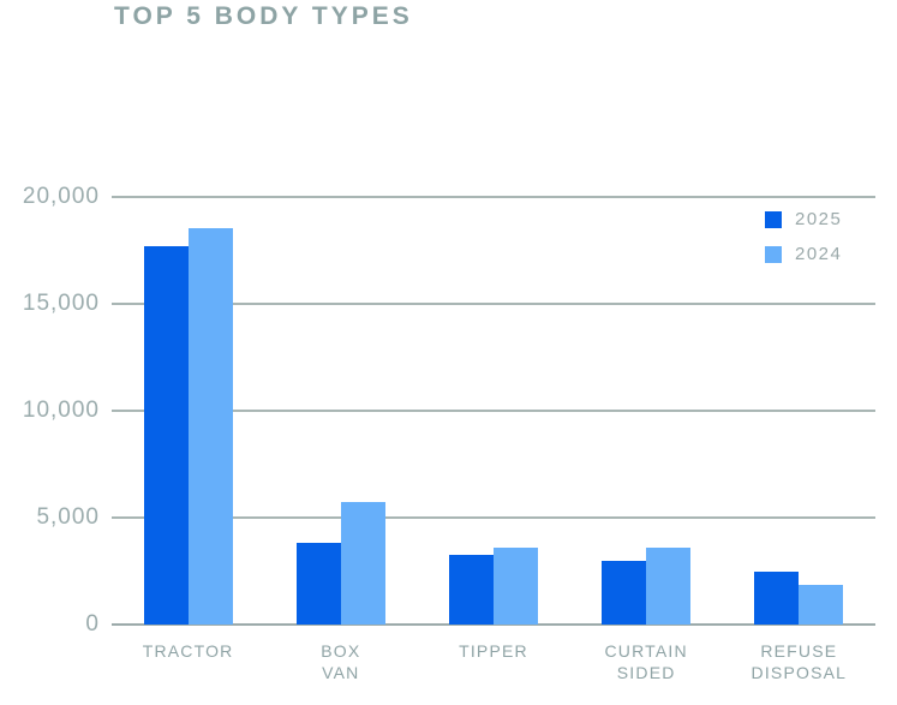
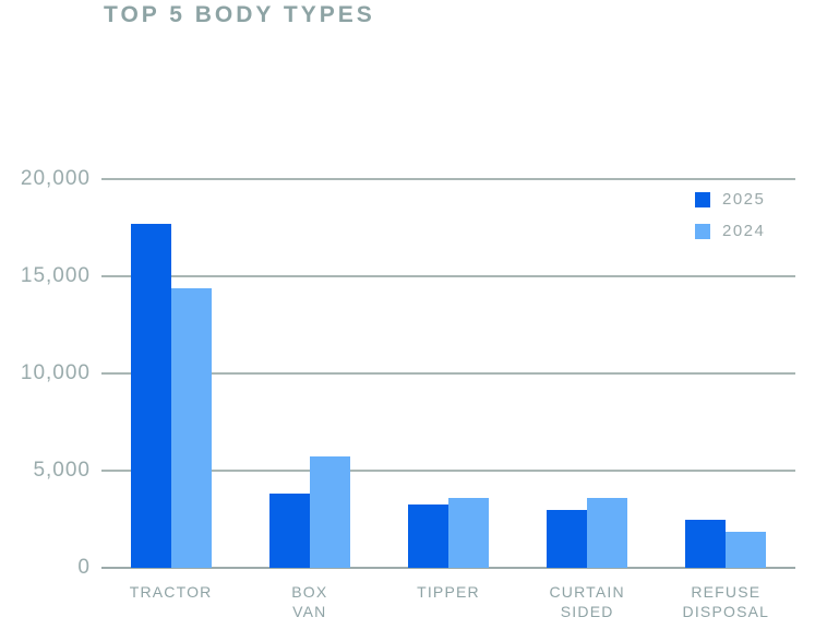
2024/TRACTOR: 18600 -> 14400
